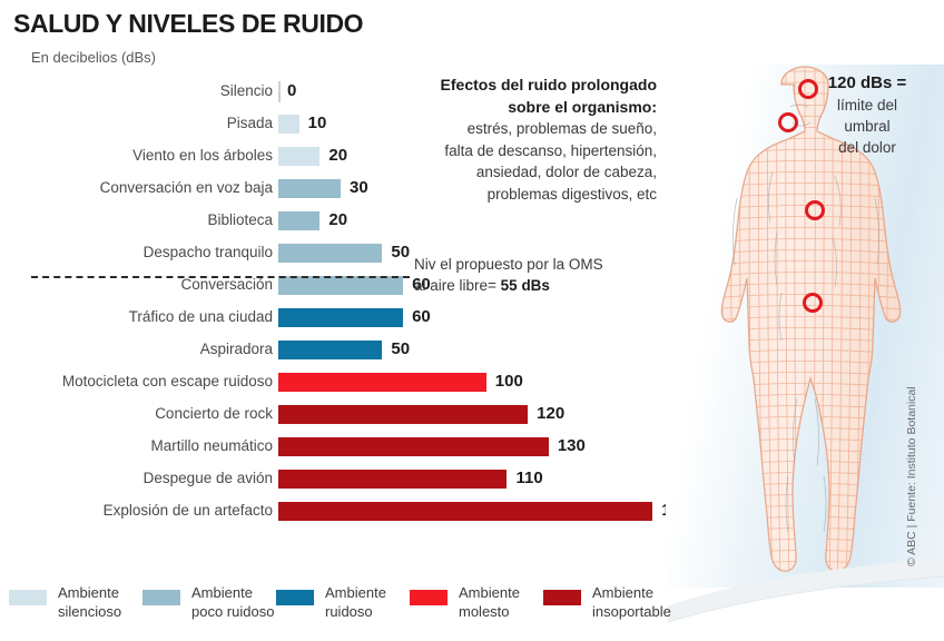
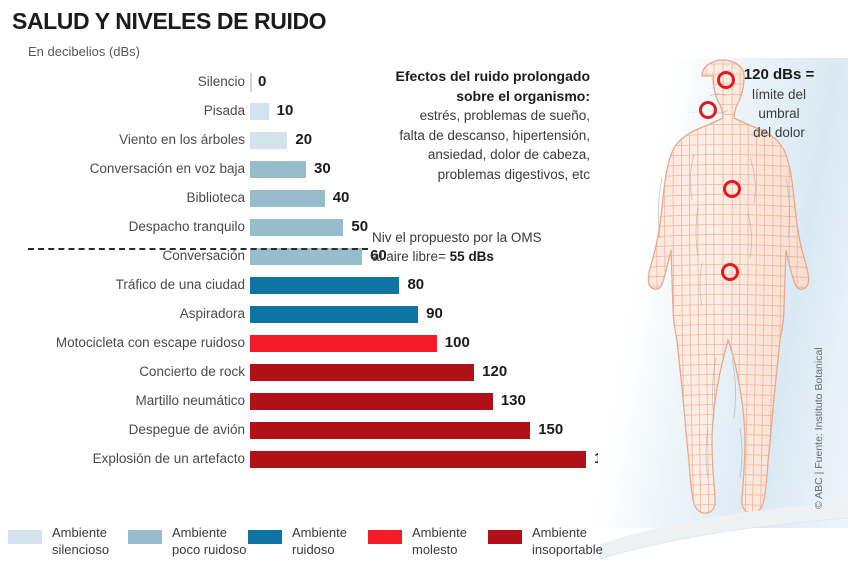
Biblioteca: 20 -> 40
Tráfico de una ciudad: 60 -> 80
Aspiradora: 50 -> 90
Despegue de avión: 110 -> 150
